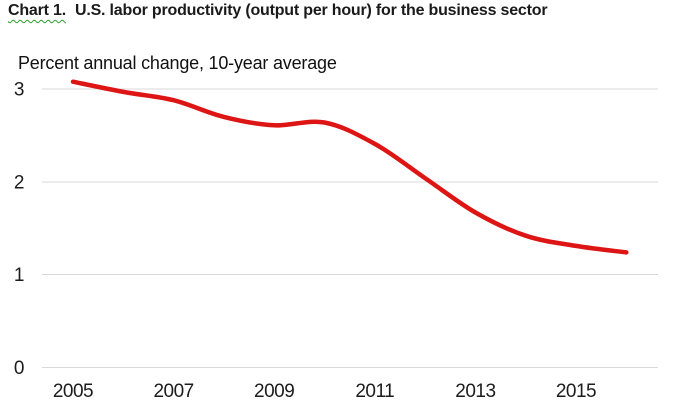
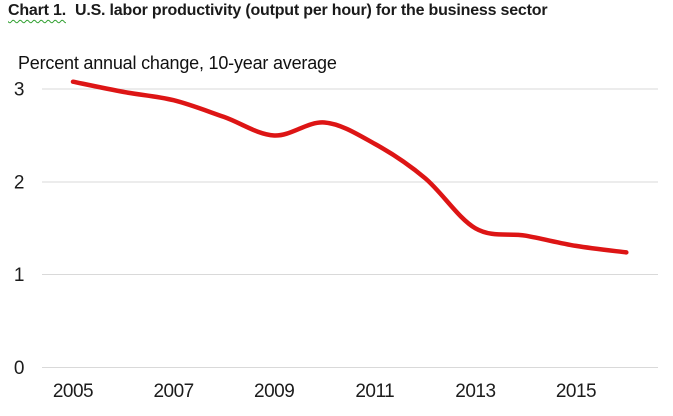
2009: 2.6 -> 2.5
2013: 1.7 -> 1.5
